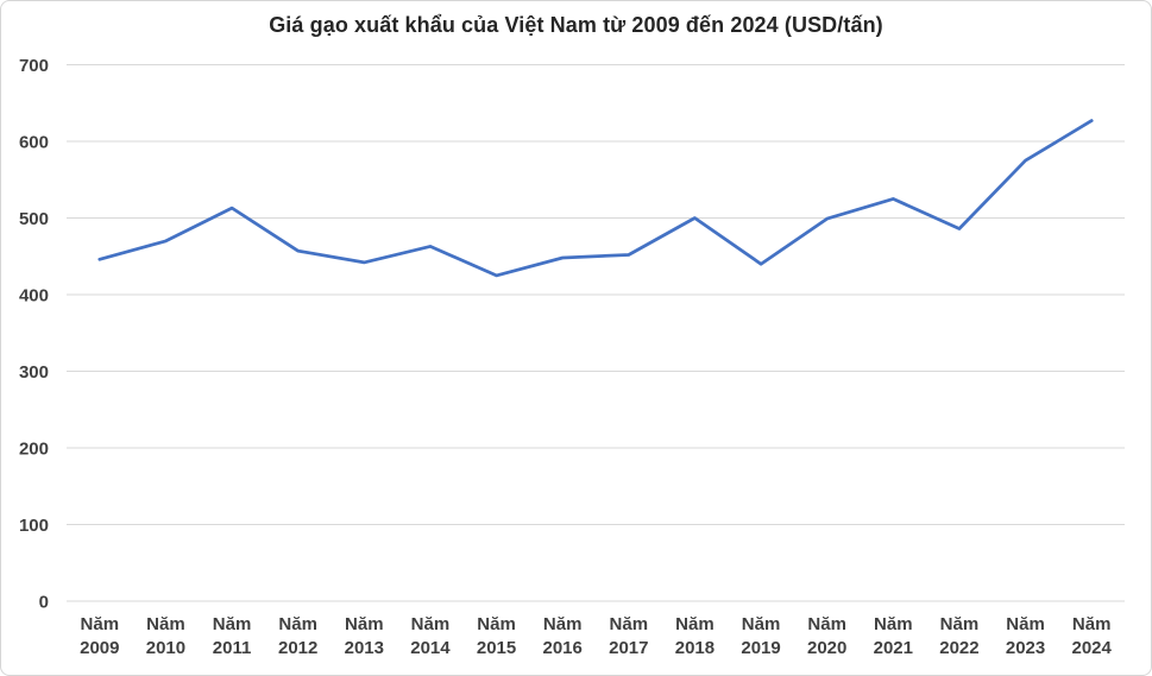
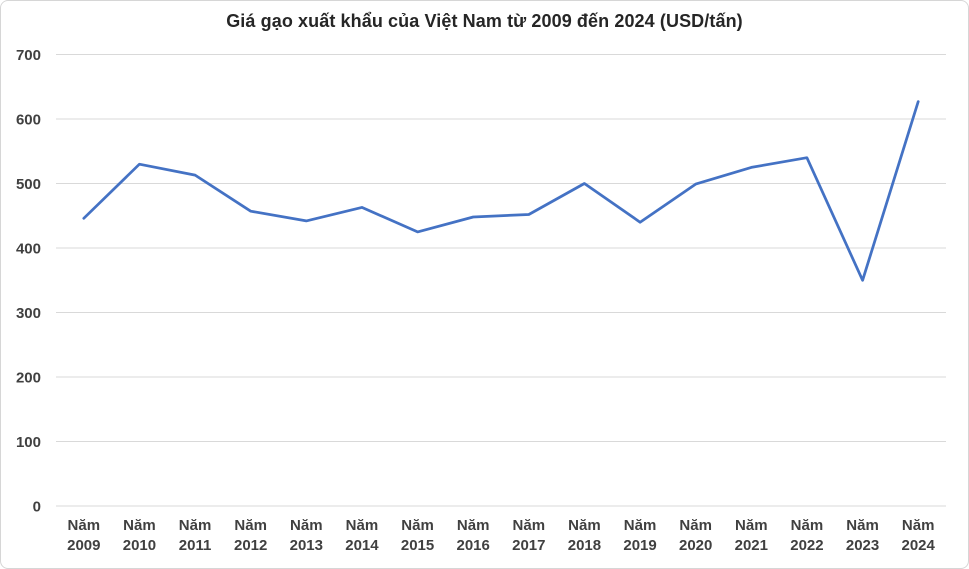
Năm 2010: 470 -> 530
Năm 2022: 490 -> 540
Năm 2023: 580 -> 350
